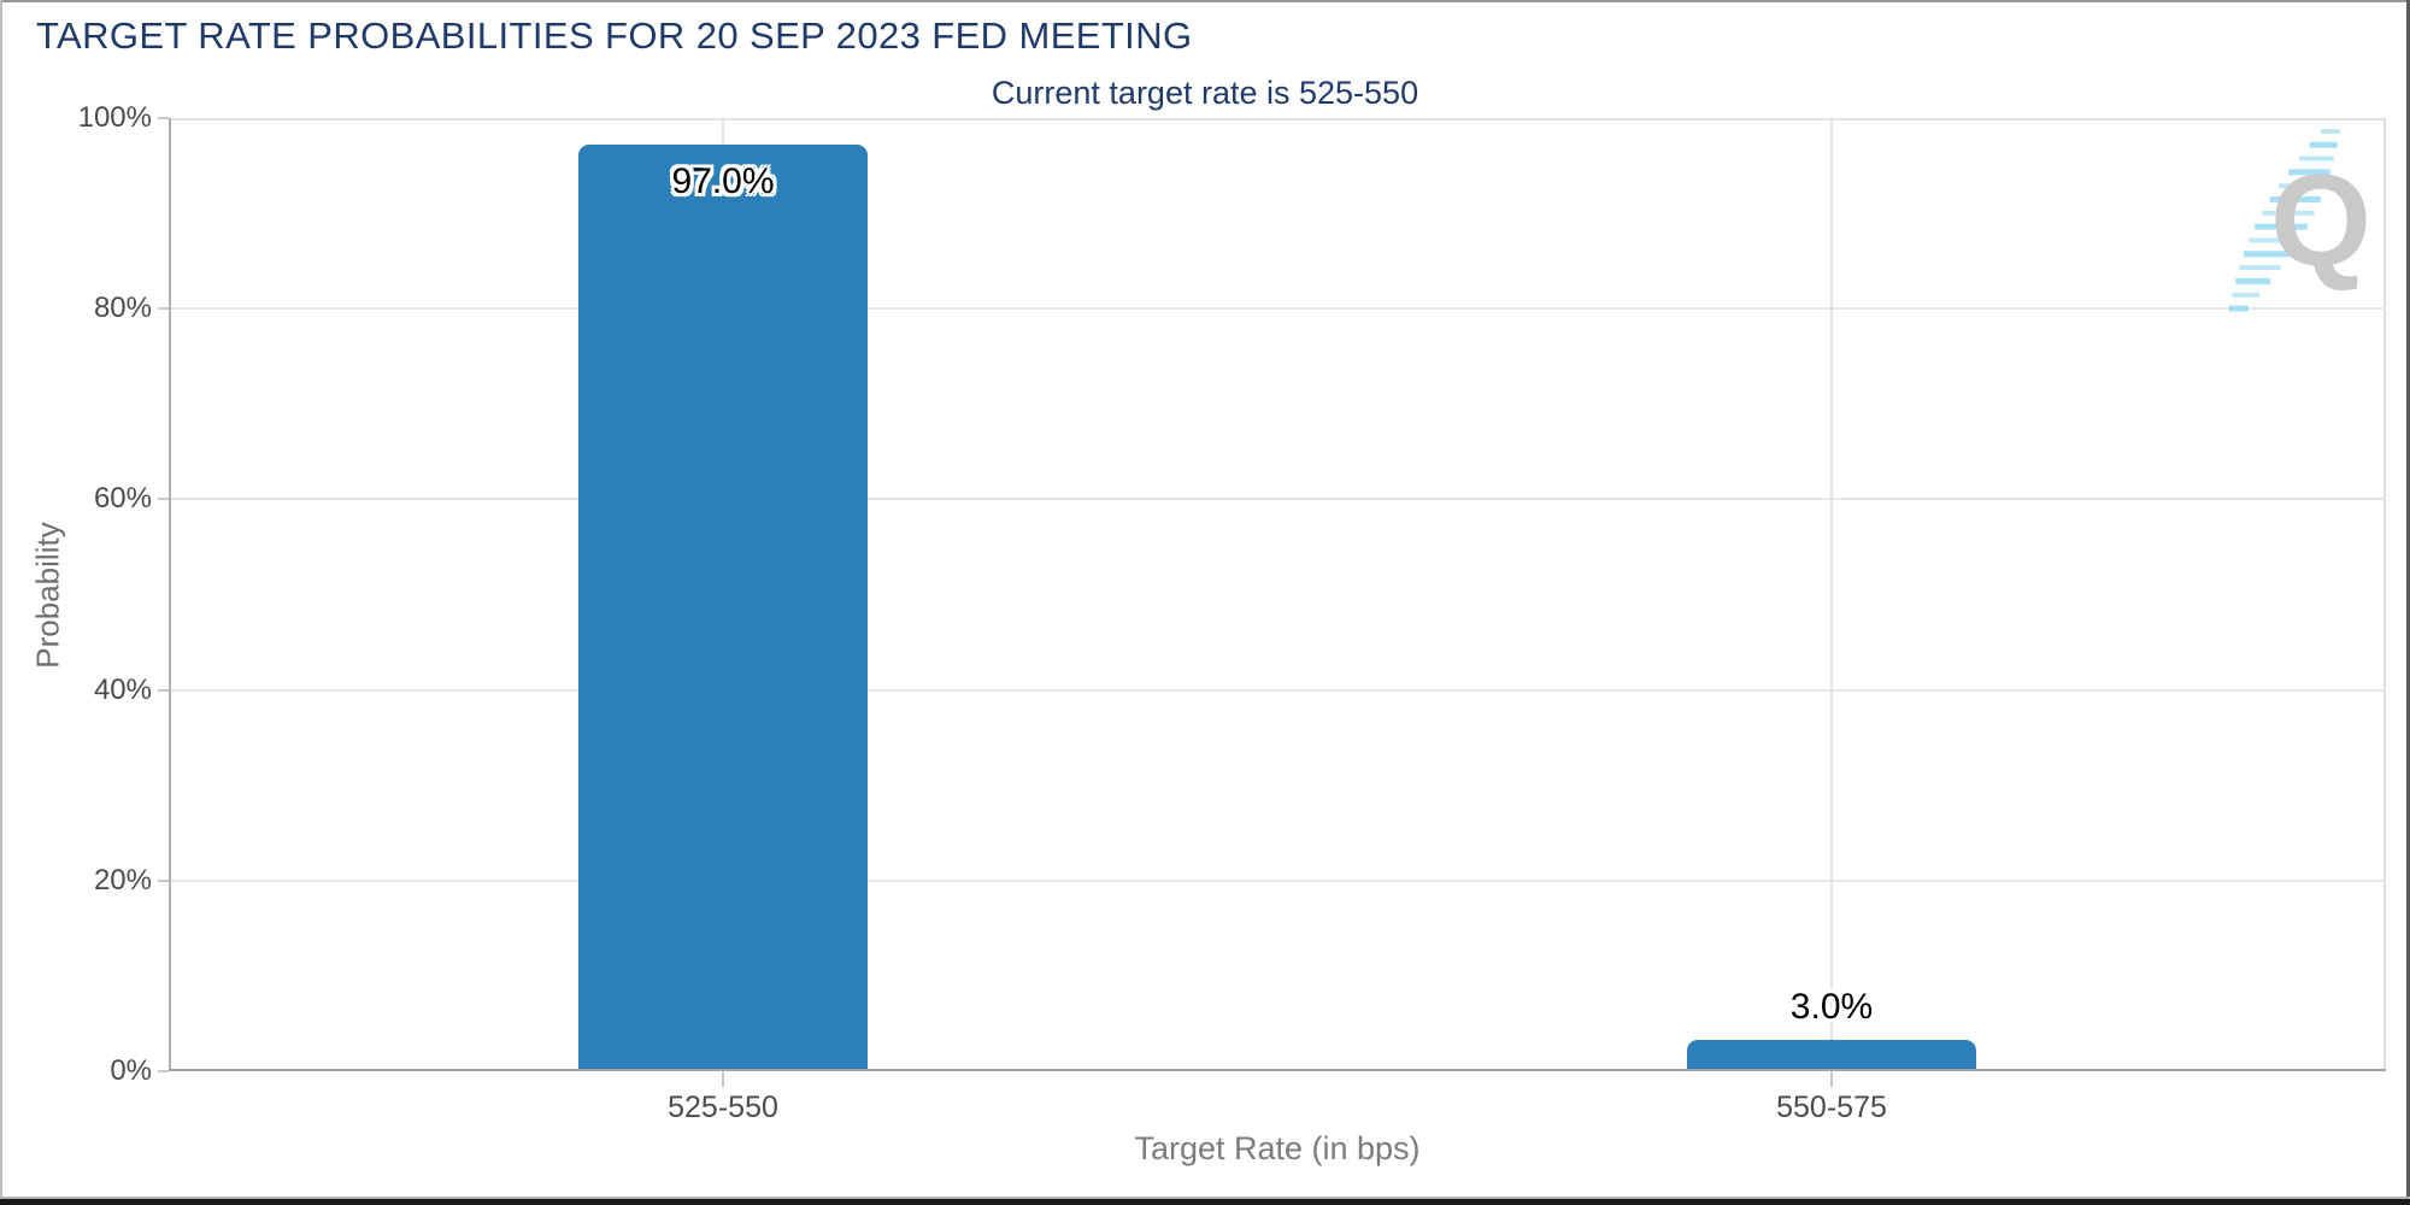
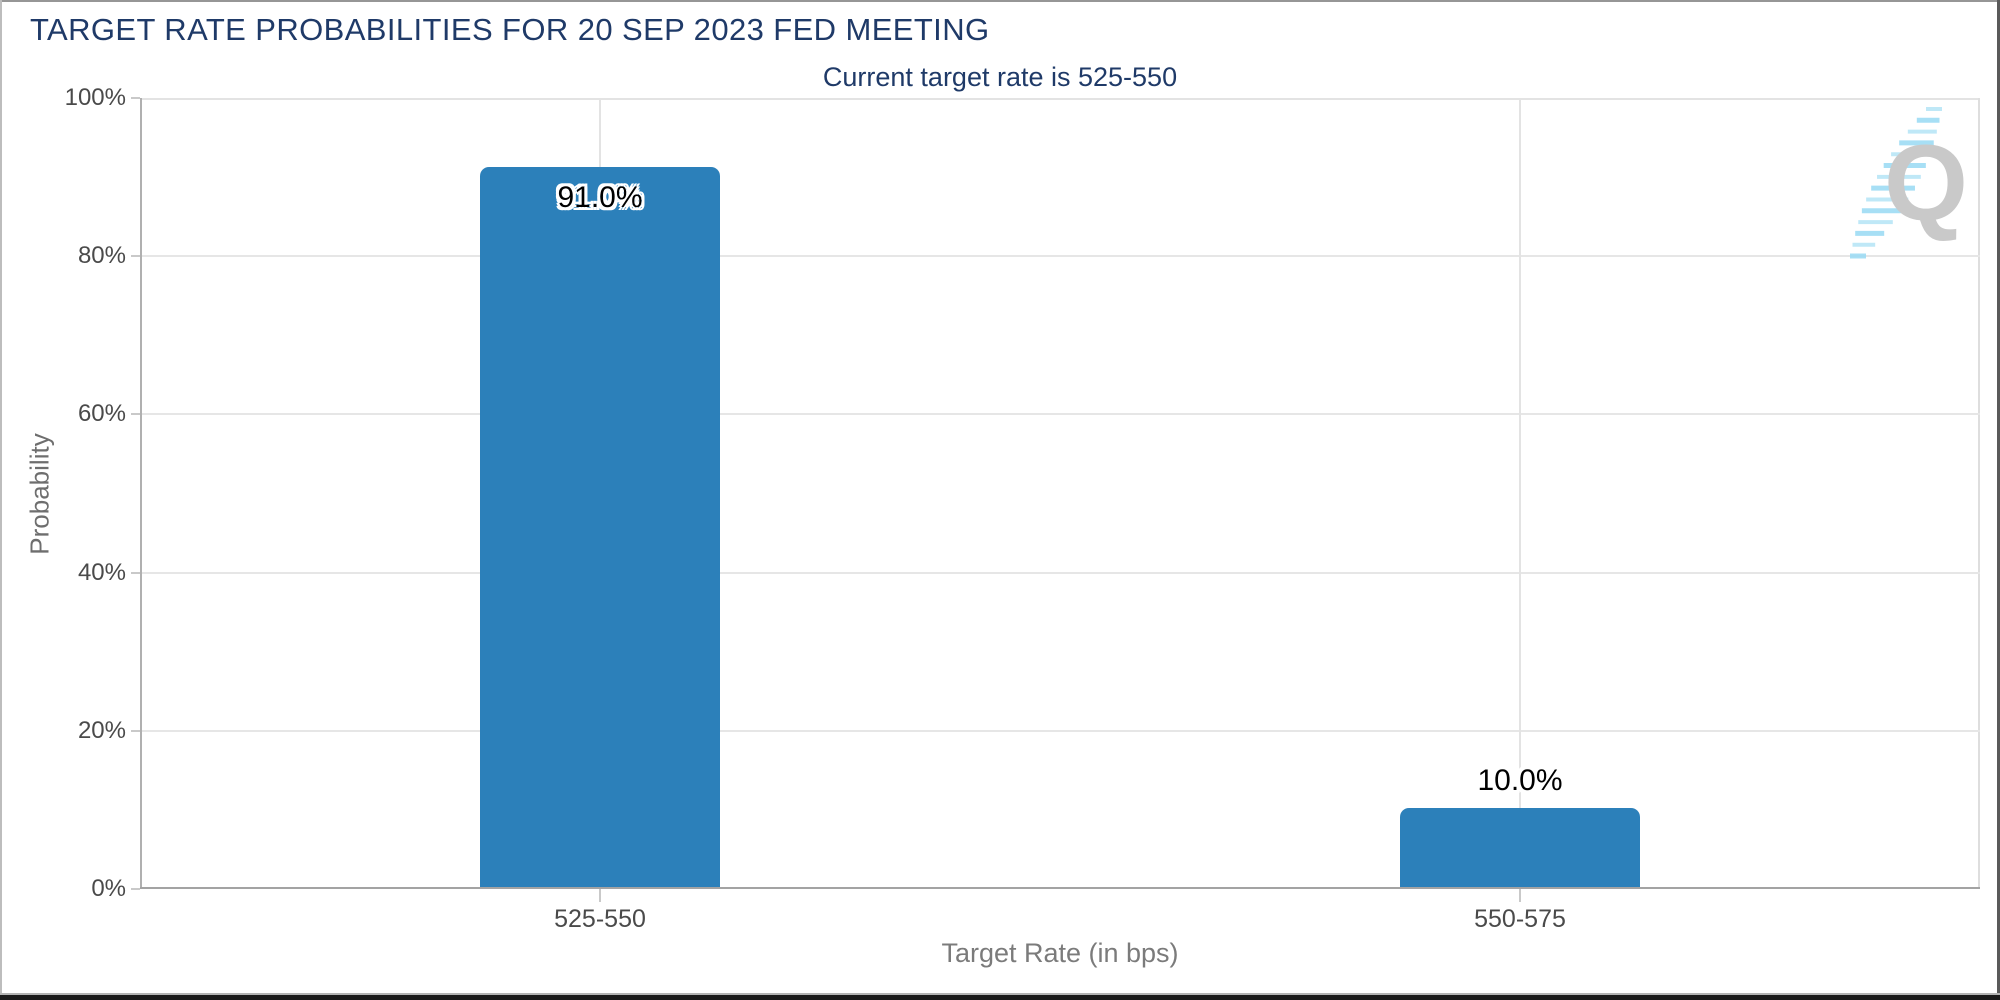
525-550: 97.0% -> 91.0%
550-575: 3.0% -> 10.0%
